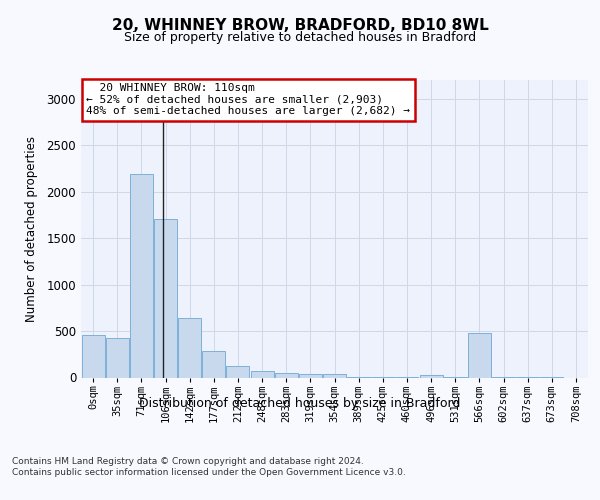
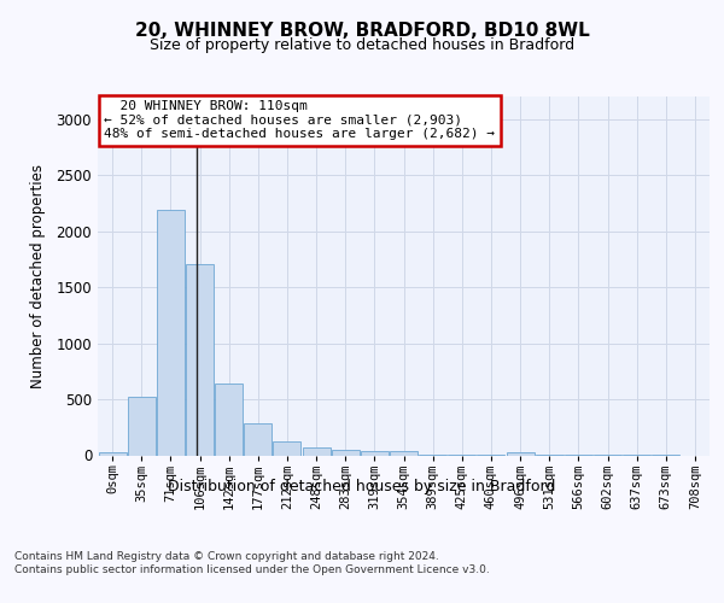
0sqm: 460 -> 30
35sqm: 420 -> 520
566sqm: 480 -> 0
